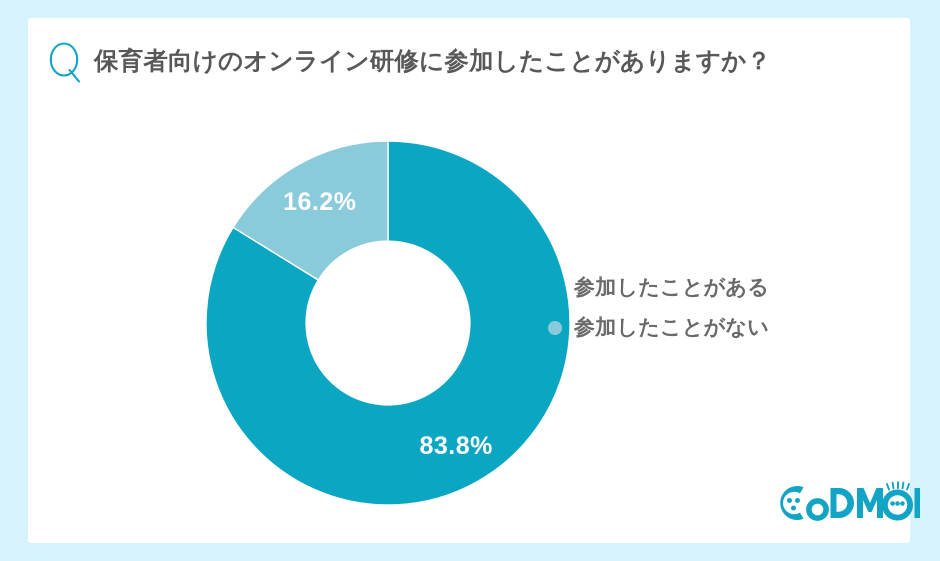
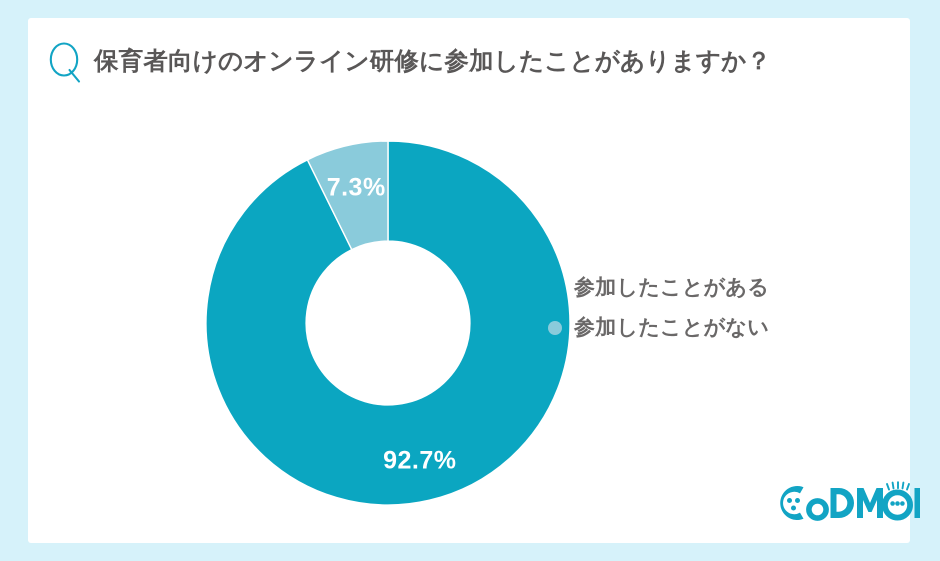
参加したことがある: 83.8% -> 92.7%
参加したことがない: 16.2% -> 7.3%
